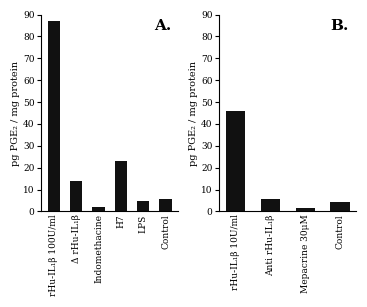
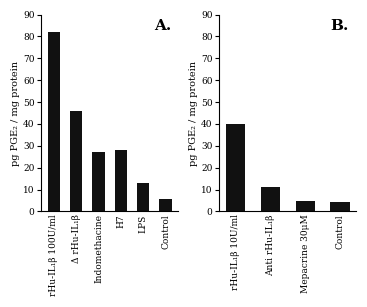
rHu-IL₁β 100U/ml: 87.0 -> 82.0
Δ rHu-IL₁β: 14.0 -> 46.0
Indomethacine: 2.0 -> 27.0
H7: 23.0 -> 28.0
LPS: 5.0 -> 13.0
rHu-IL₁β 10U/ml: 46.0 -> 40.0
Anti rHu-IL₁β: 5.5 -> 11.0
Mepacrine 30μM: 1.5 -> 5.0
